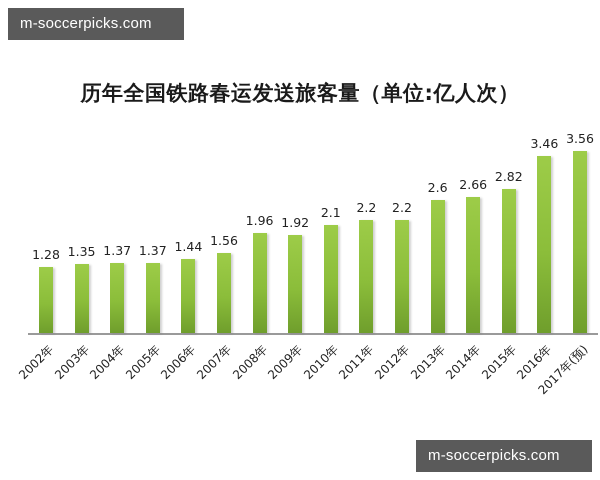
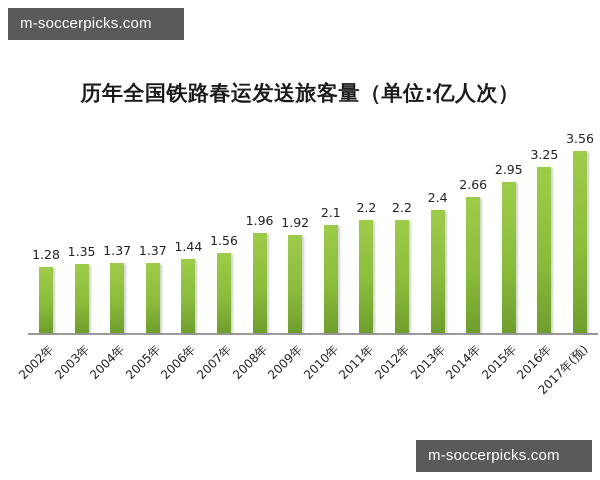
2013年: 2.6 -> 2.4
2015年: 2.82 -> 2.95
2016年: 3.46 -> 3.25
